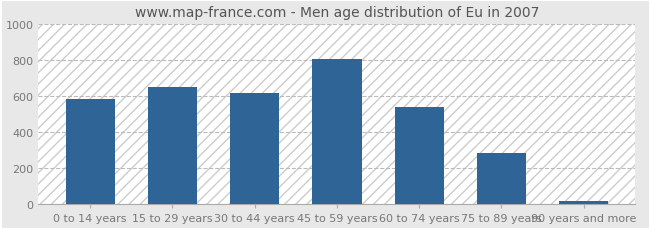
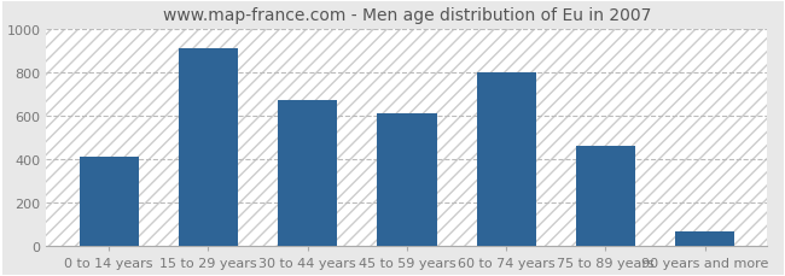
0 to 14 years: 580 -> 410
15 to 29 years: 650 -> 910
30 to 44 years: 620 -> 670
45 to 59 years: 810 -> 610
60 to 74 years: 540 -> 800
75 to 89 years: 280 -> 460
90 years and more: 20 -> 70
